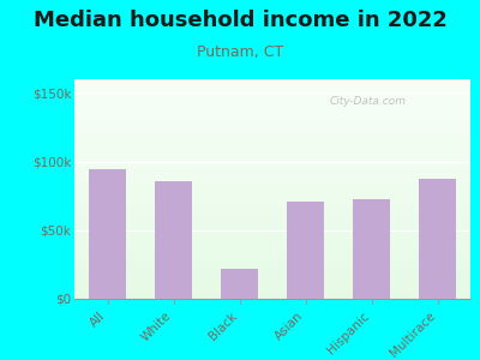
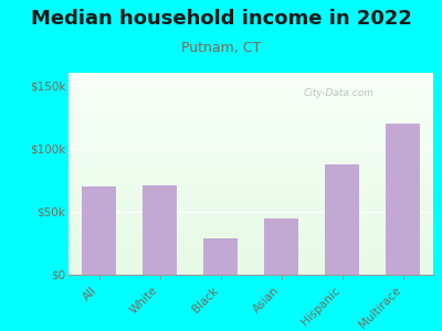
All: $94k -> $70k
White: $86k -> $71k
Black: $22k -> $29k
Asian: $71k -> $45k
Hispanic: $73k -> $87k
Multirace: $87k -> $120k
